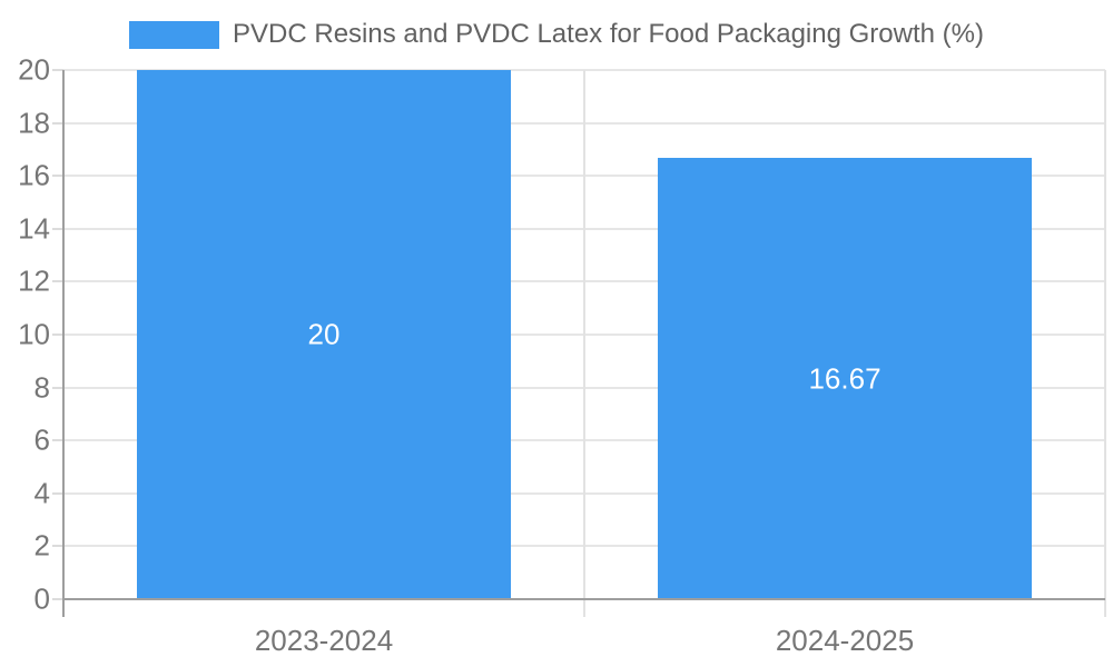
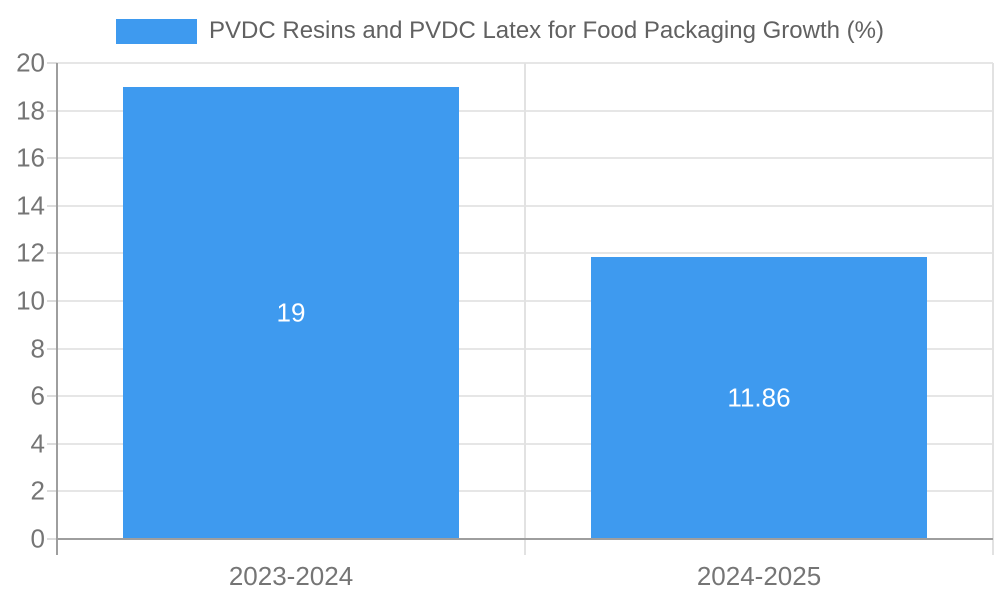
2023-2024: 20 -> 19
2024-2025: 16.67 -> 11.86
